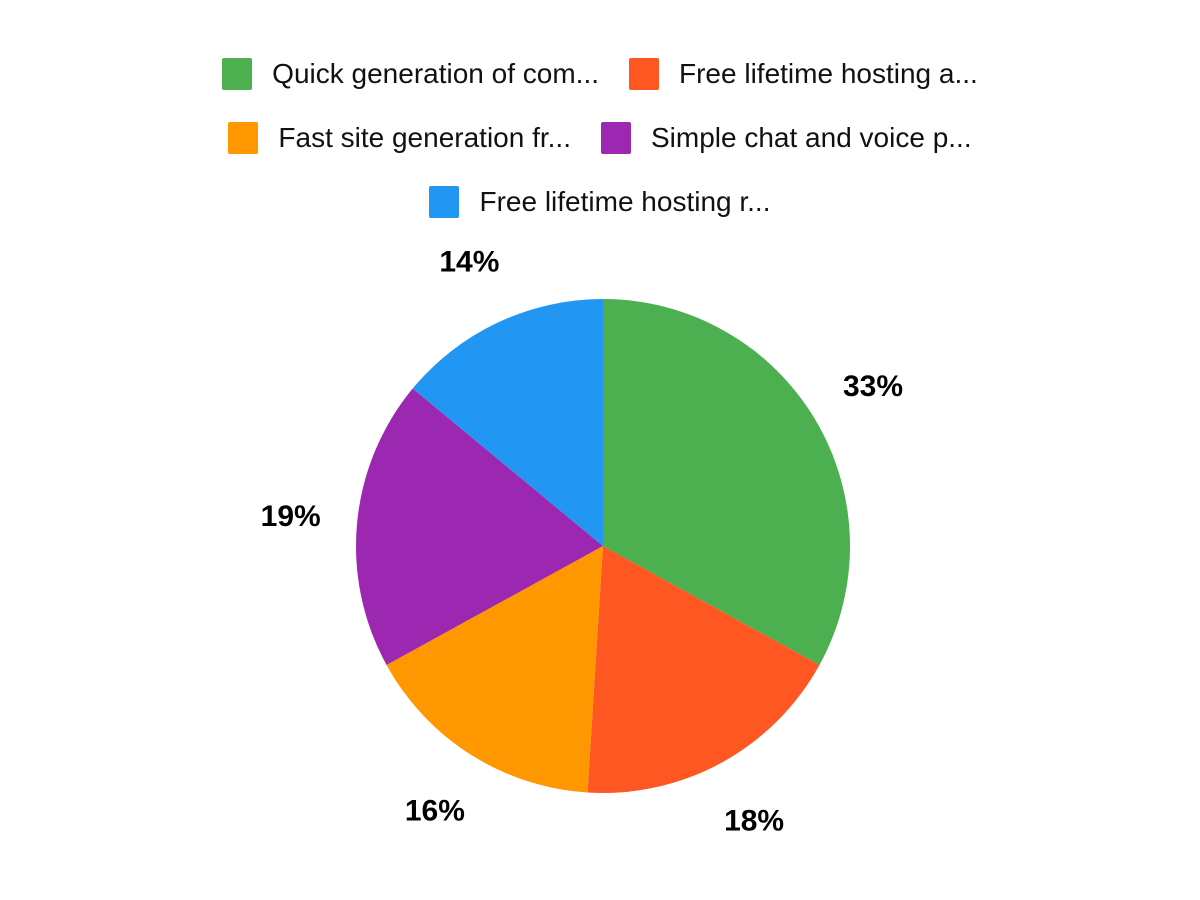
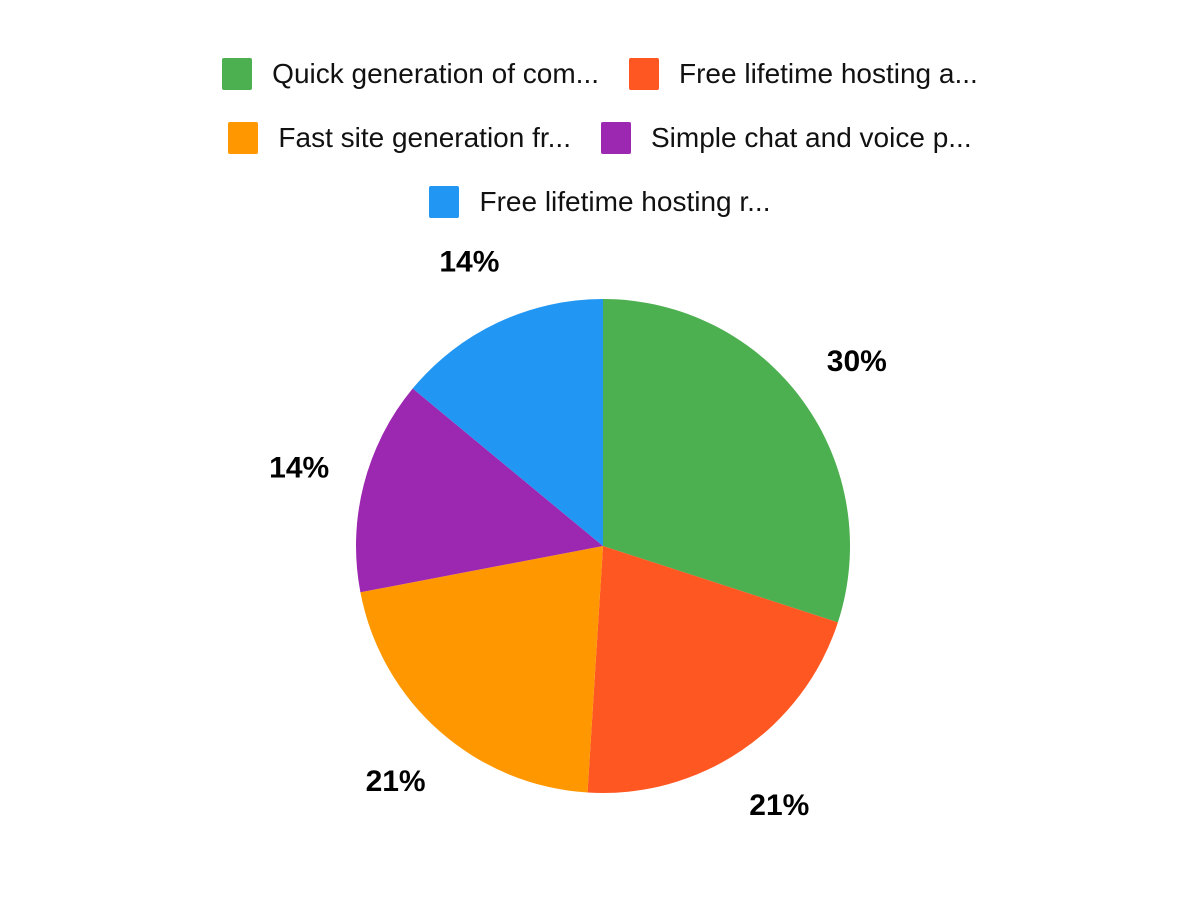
Quick generation of com...: 33% -> 30%
Free lifetime hosting a...: 18% -> 21%
Fast site generation fr...: 16% -> 21%
Simple chat and voice p...: 19% -> 14%
